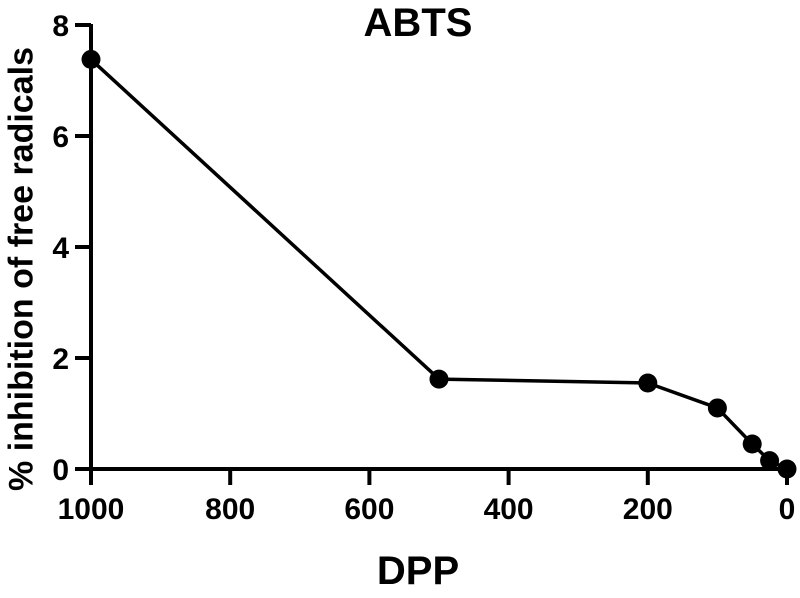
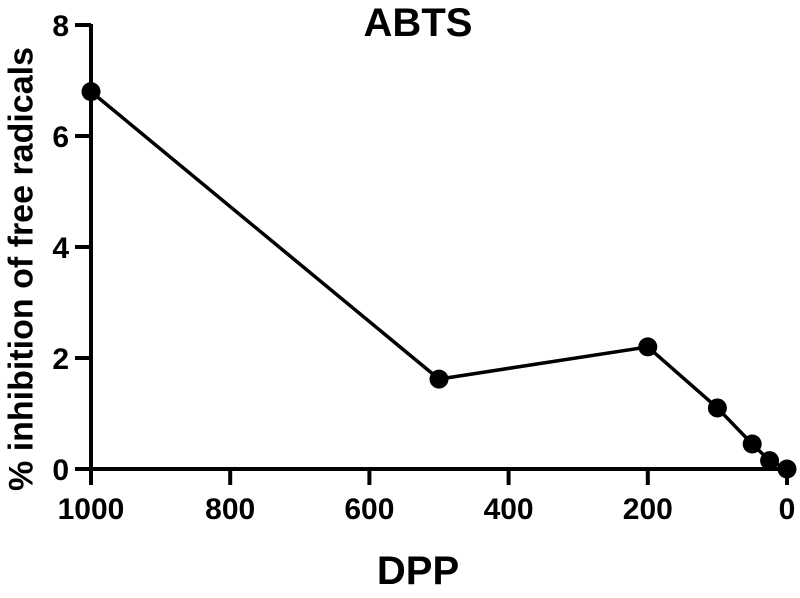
1000: 7.4 -> 6.8
200: 1.6 -> 2.2
